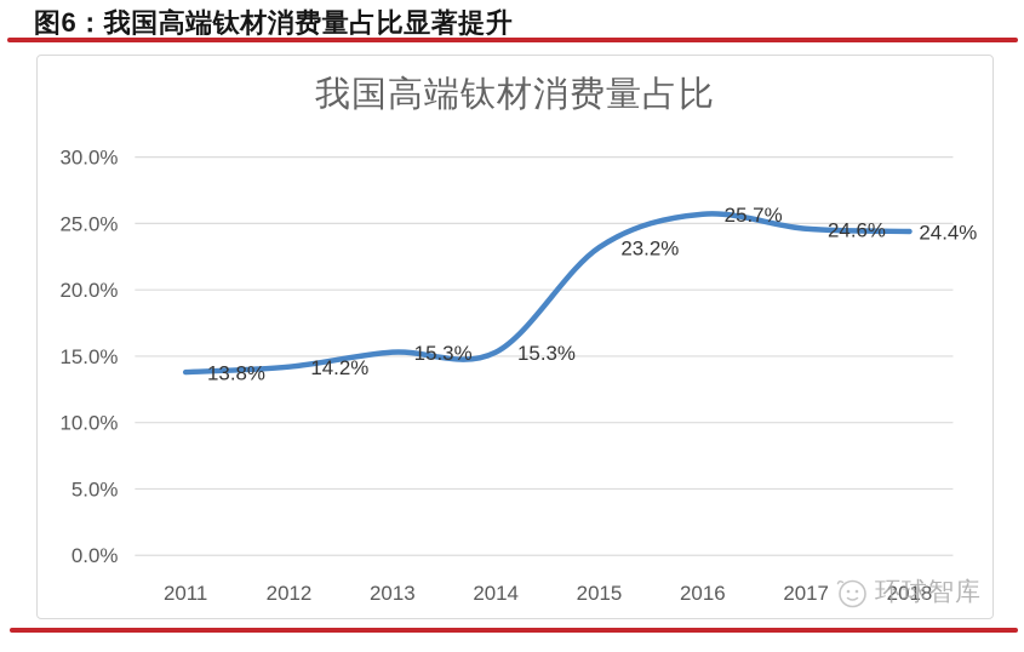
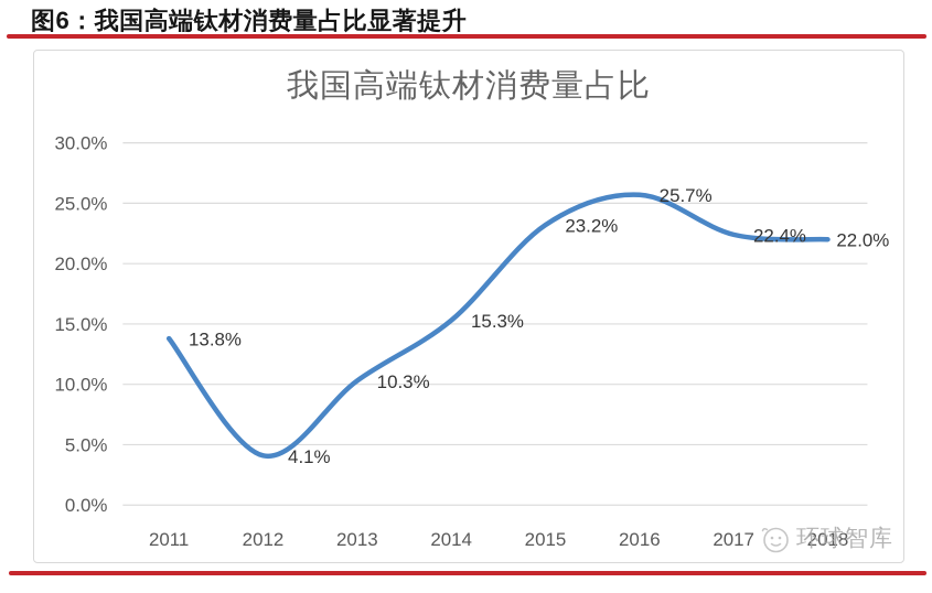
2012: 14.2% -> 4.1%
2013: 15.3% -> 10.3%
2017: 24.6% -> 22.4%
2018: 24.4% -> 22.0%
